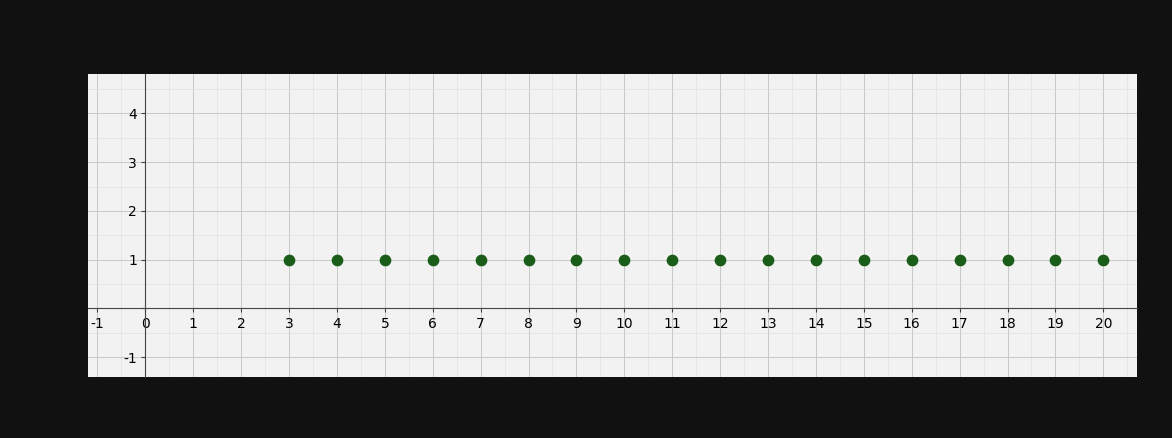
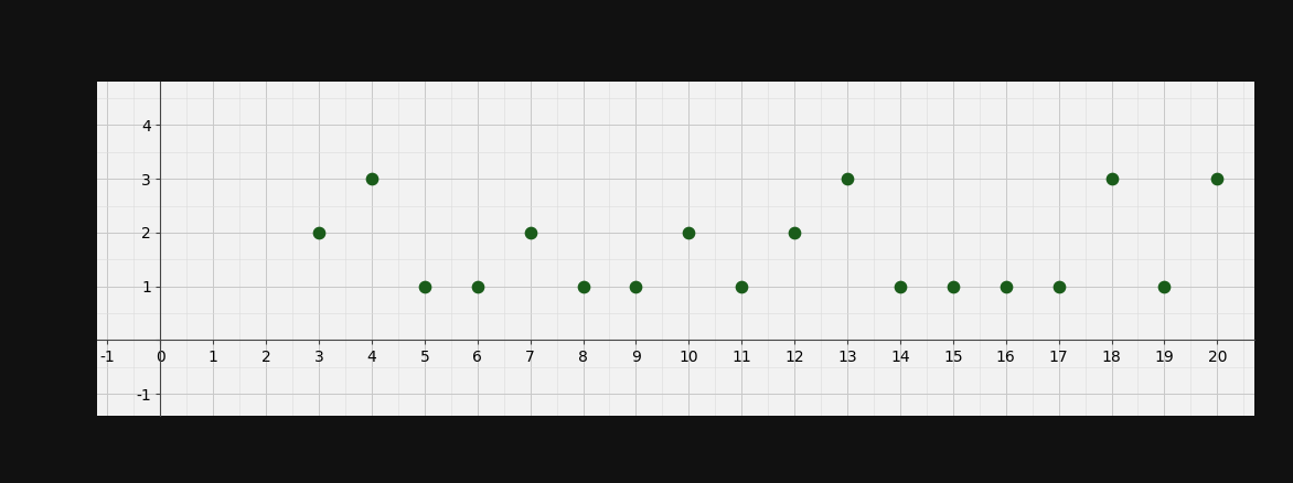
3: 1 -> 2
4: 1 -> 3
7: 1 -> 2
10: 1 -> 2
12: 1 -> 2
13: 1 -> 3
18: 1 -> 3
20: 1 -> 3
